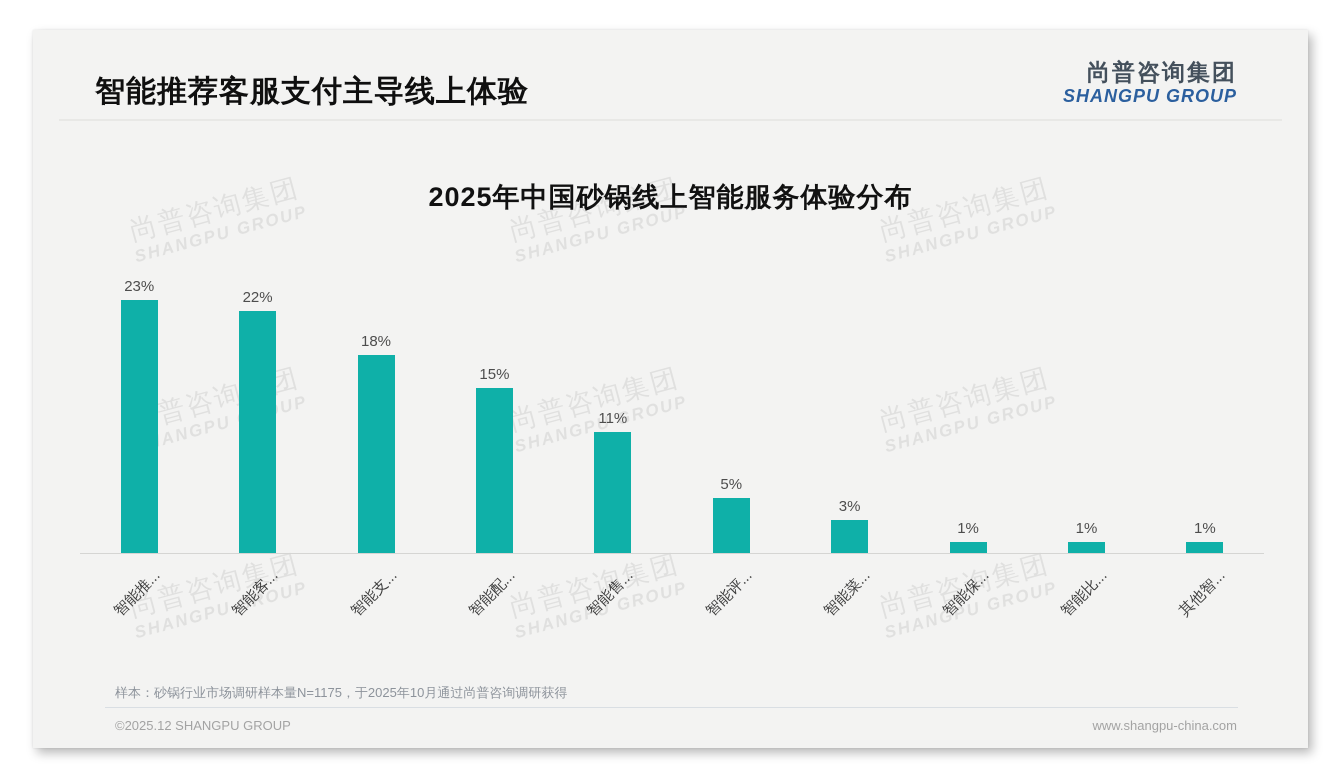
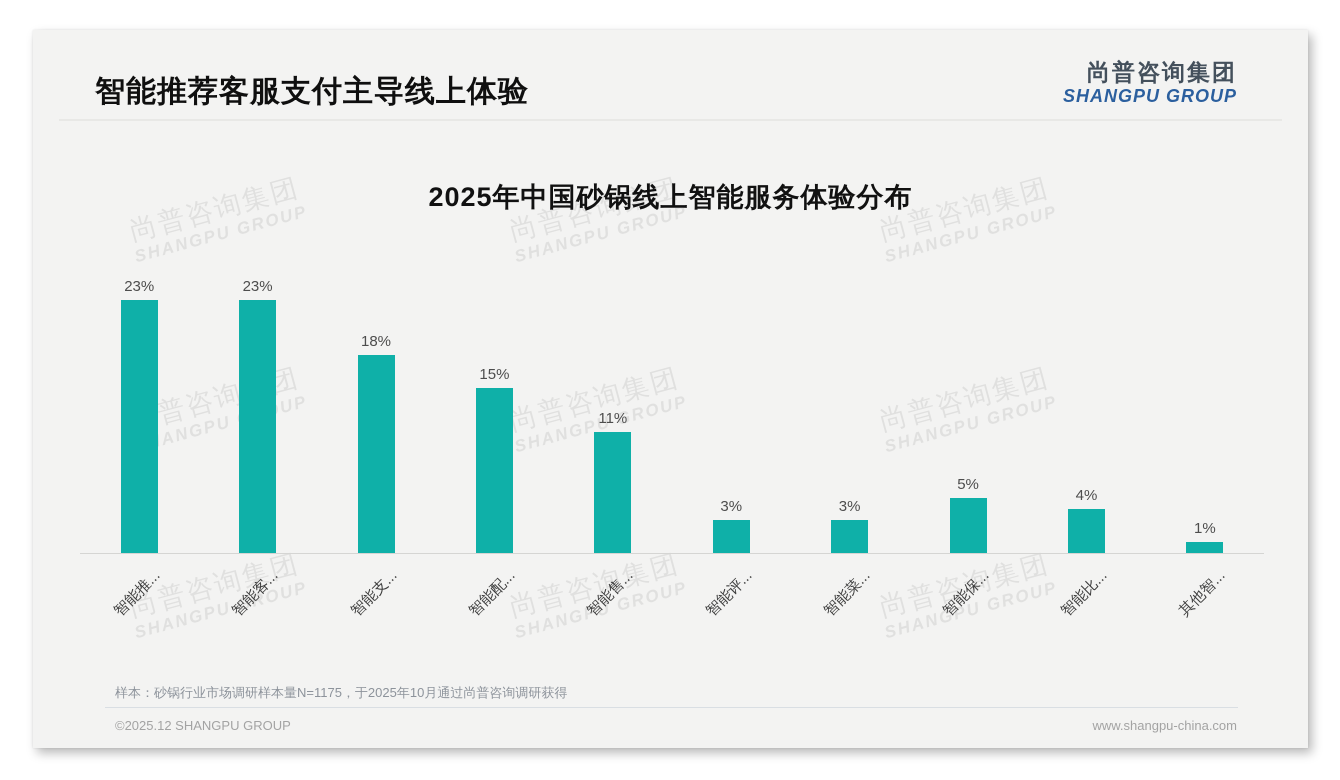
智能客...: 22% -> 23%
智能评...: 5% -> 3%
智能保...: 1% -> 5%
智能比...: 1% -> 4%
